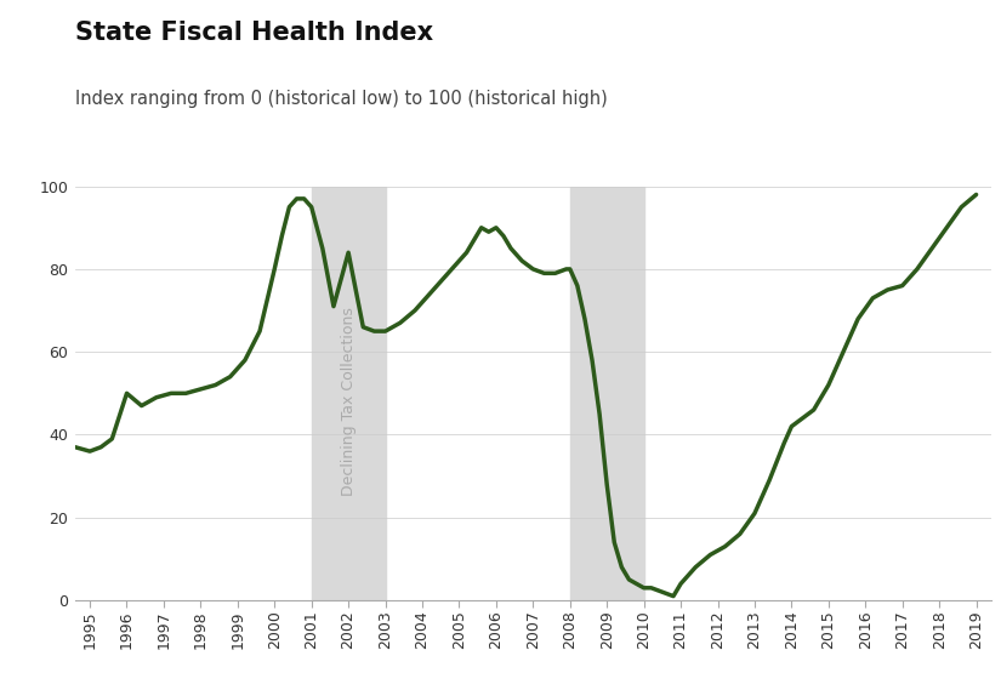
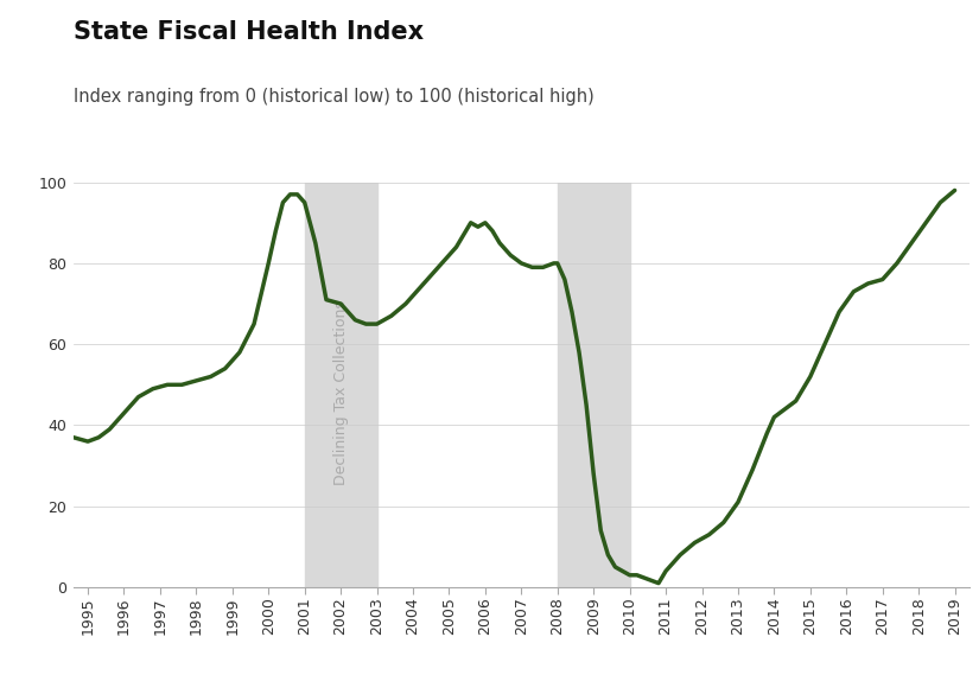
1996: 50 -> 43
2002: 84 -> 70
